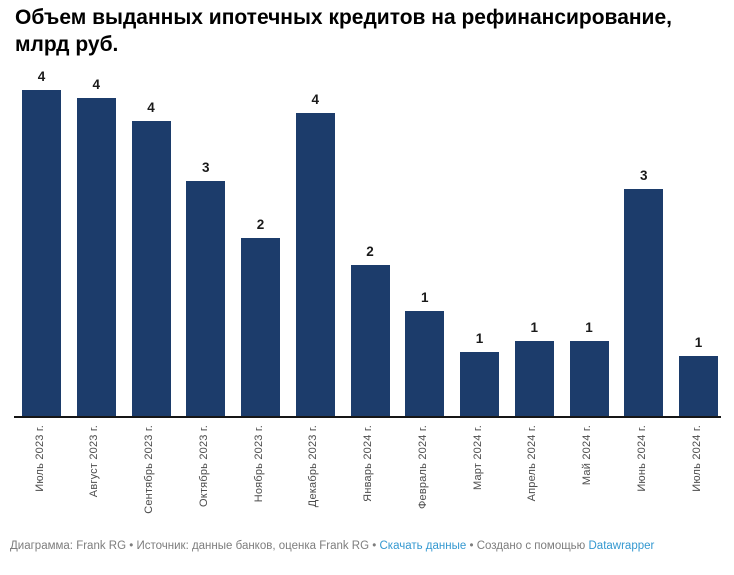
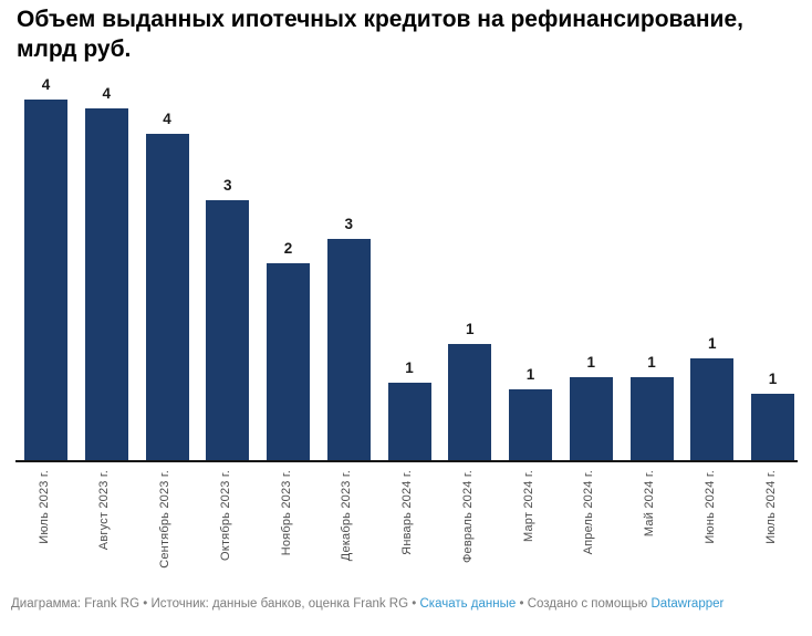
Декабрь 2023 г.: 4 -> 3
Январь 2024 г.: 2 -> 1
Июнь 2024 г.: 3 -> 1
